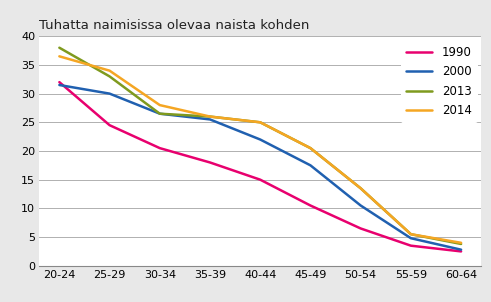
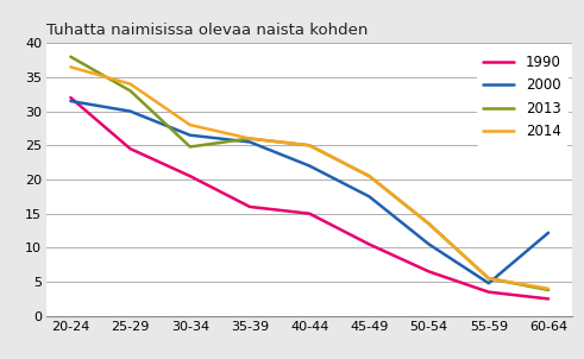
2013/30-34: 26.5 -> 24.8
1990/35-39: 18.0 -> 16.0
2000/60-64: 2.8 -> 12.2
